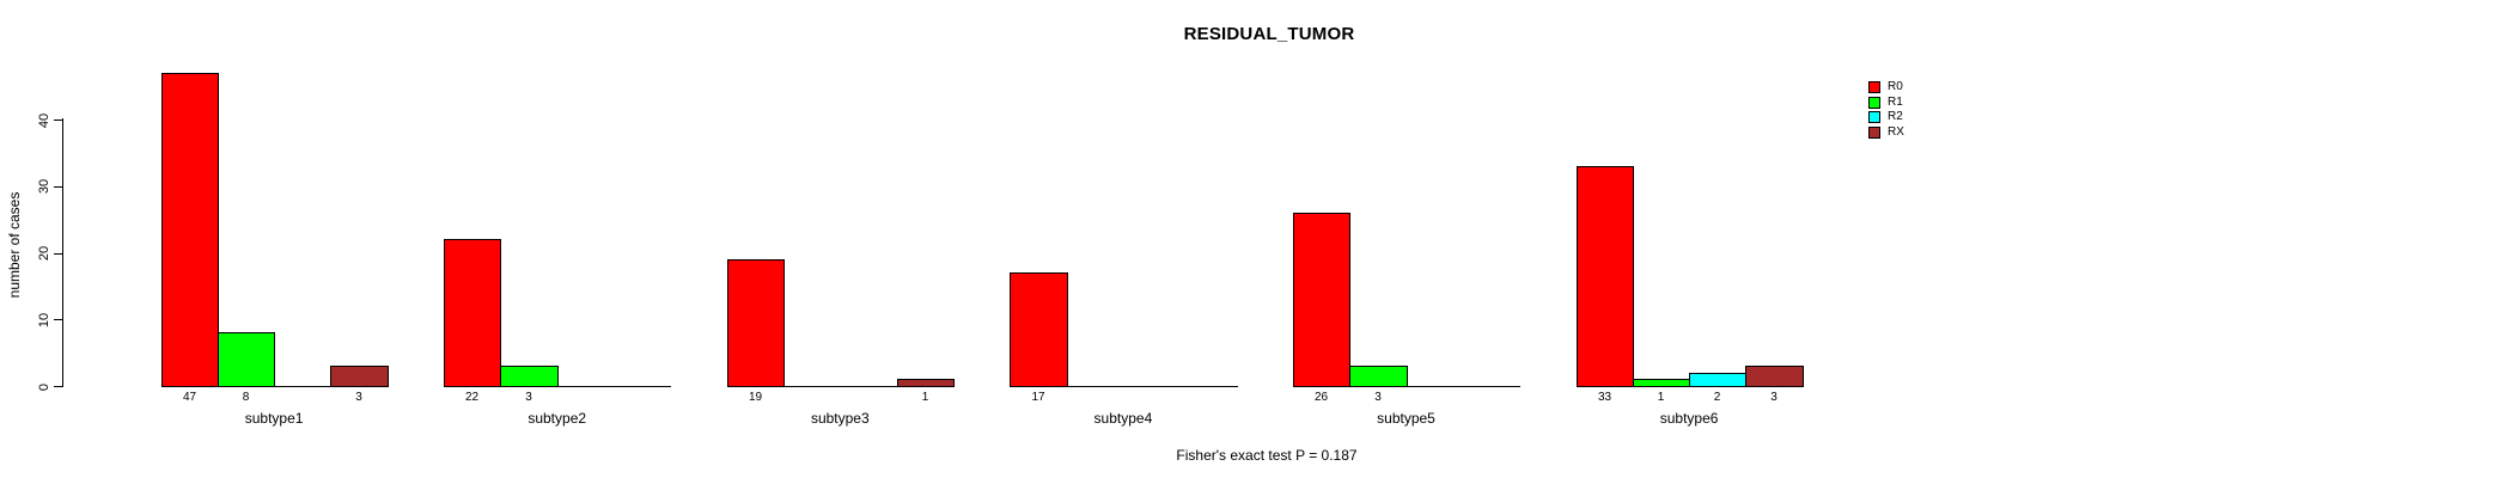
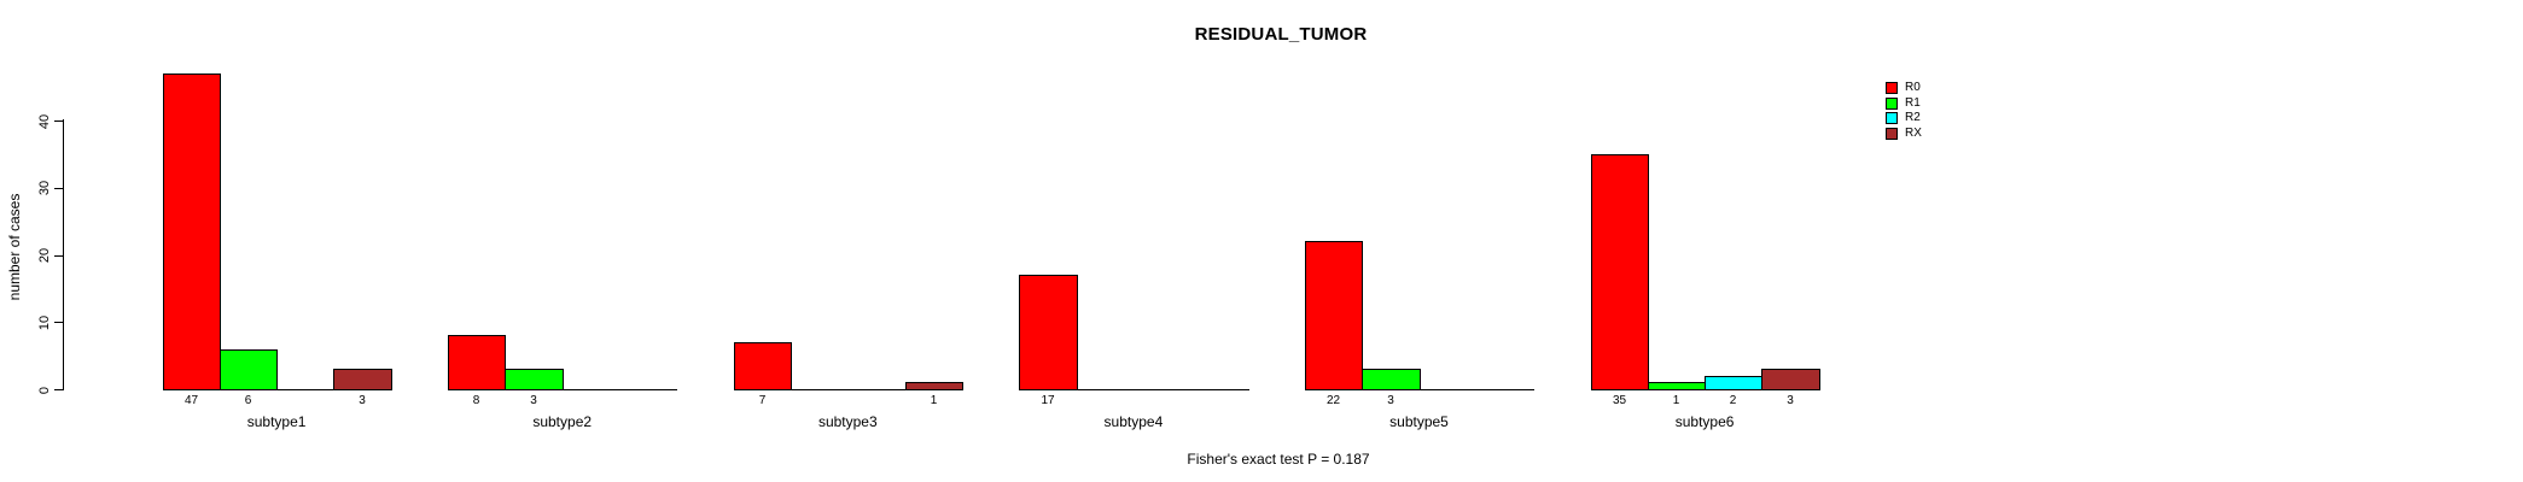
R1/subtype1: 8 -> 6
R0/subtype2: 22 -> 8
R0/subtype3: 19 -> 7
R0/subtype5: 26 -> 22
R0/subtype6: 33 -> 35
